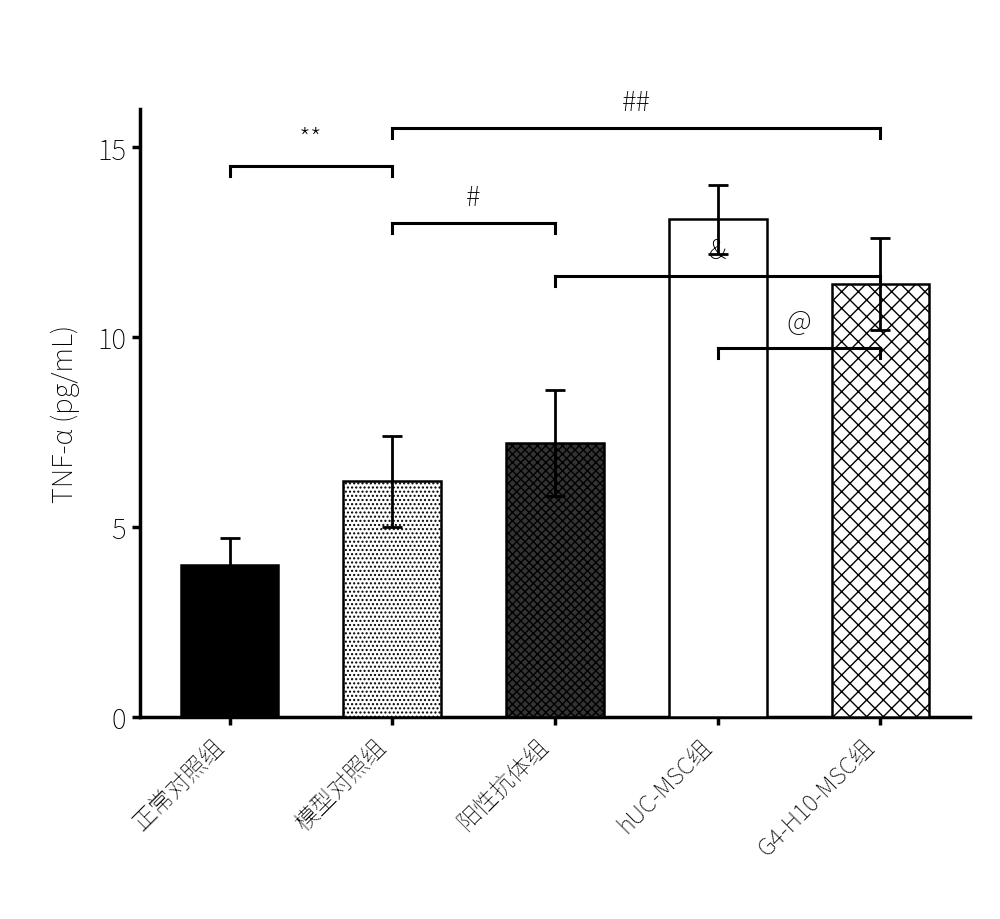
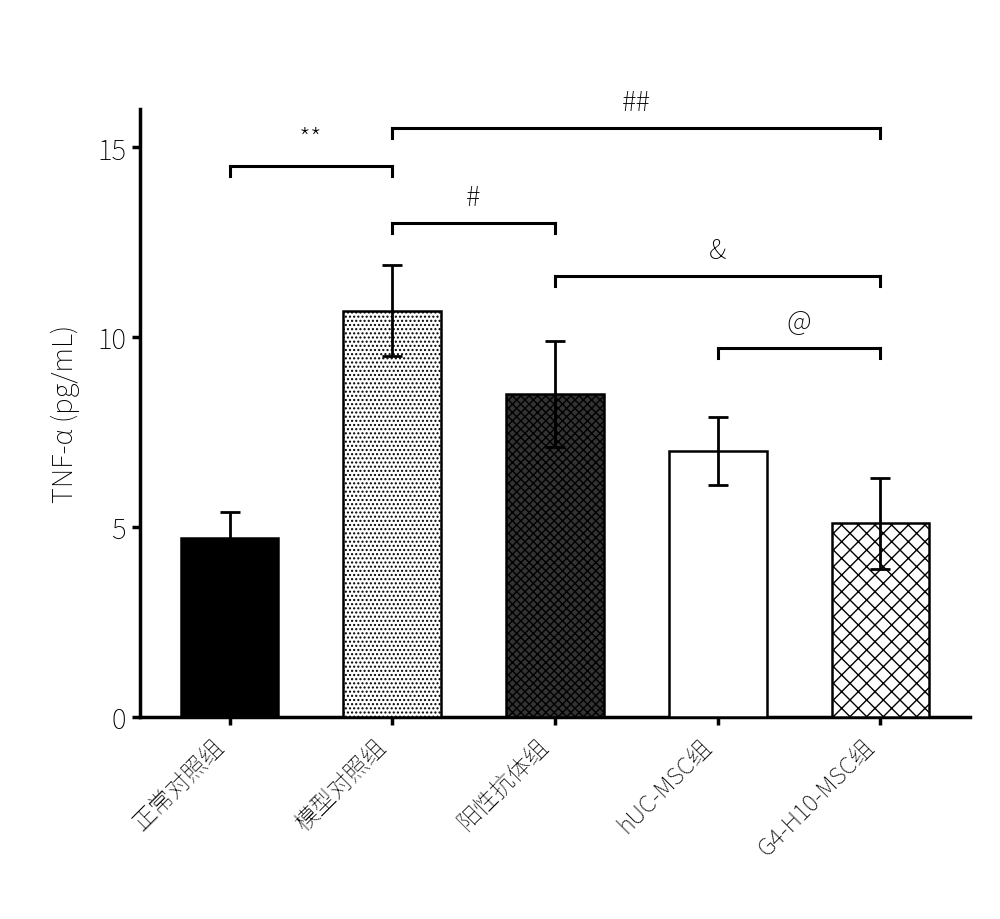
正常对照组: 4.0 -> 4.7
模型对照组: 6.2 -> 10.7
阳性抗体组: 7.2 -> 8.5
hUC-MSC组: 13.1 -> 7.0
G4-H10-MSC组: 11.4 -> 5.1
